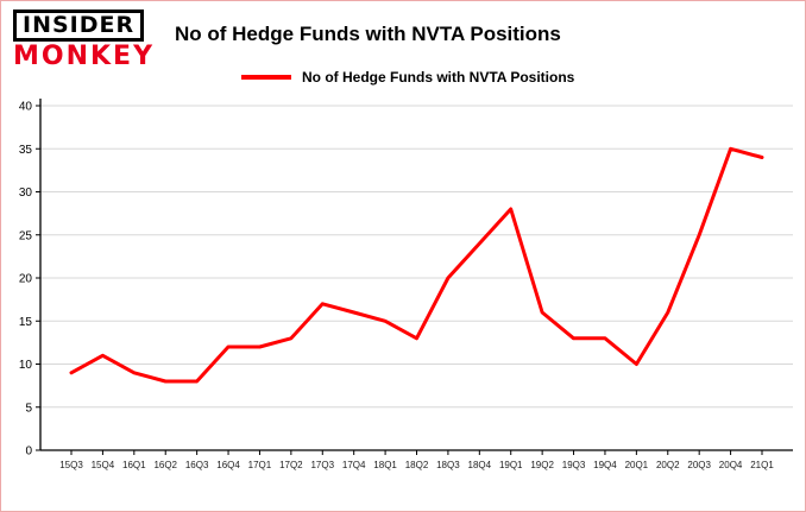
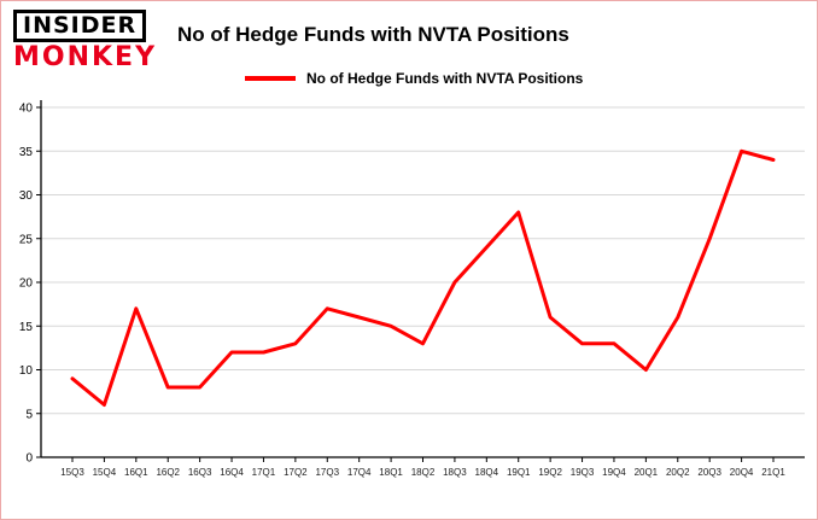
15Q4: 11 -> 6
16Q1: 9 -> 17
